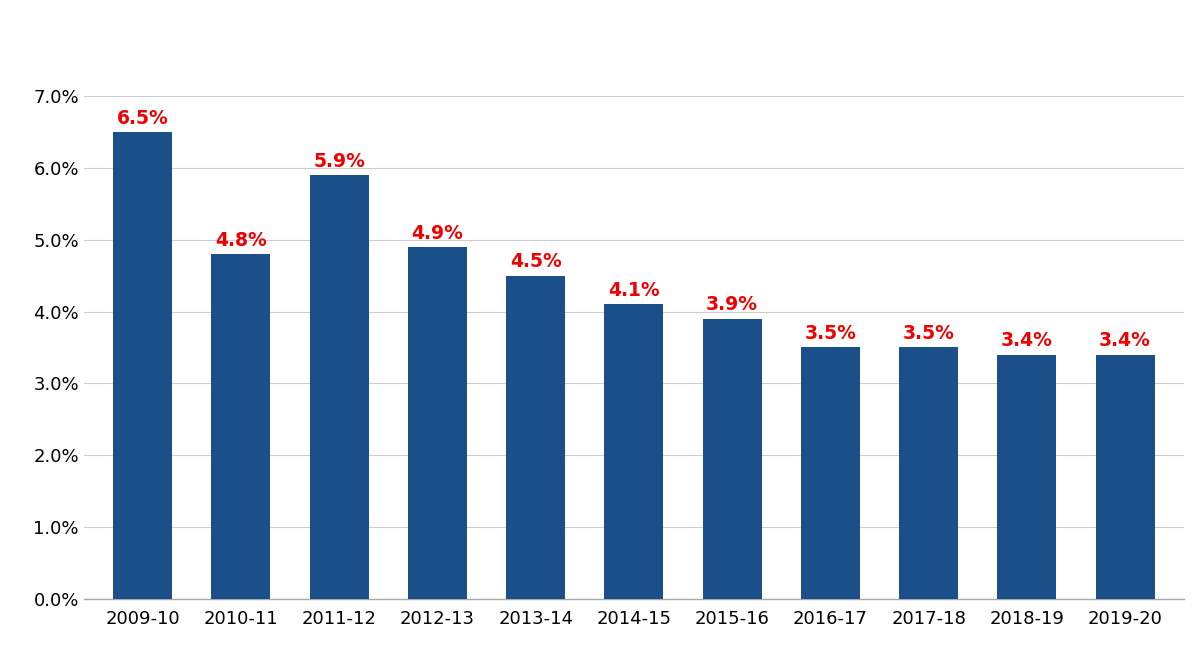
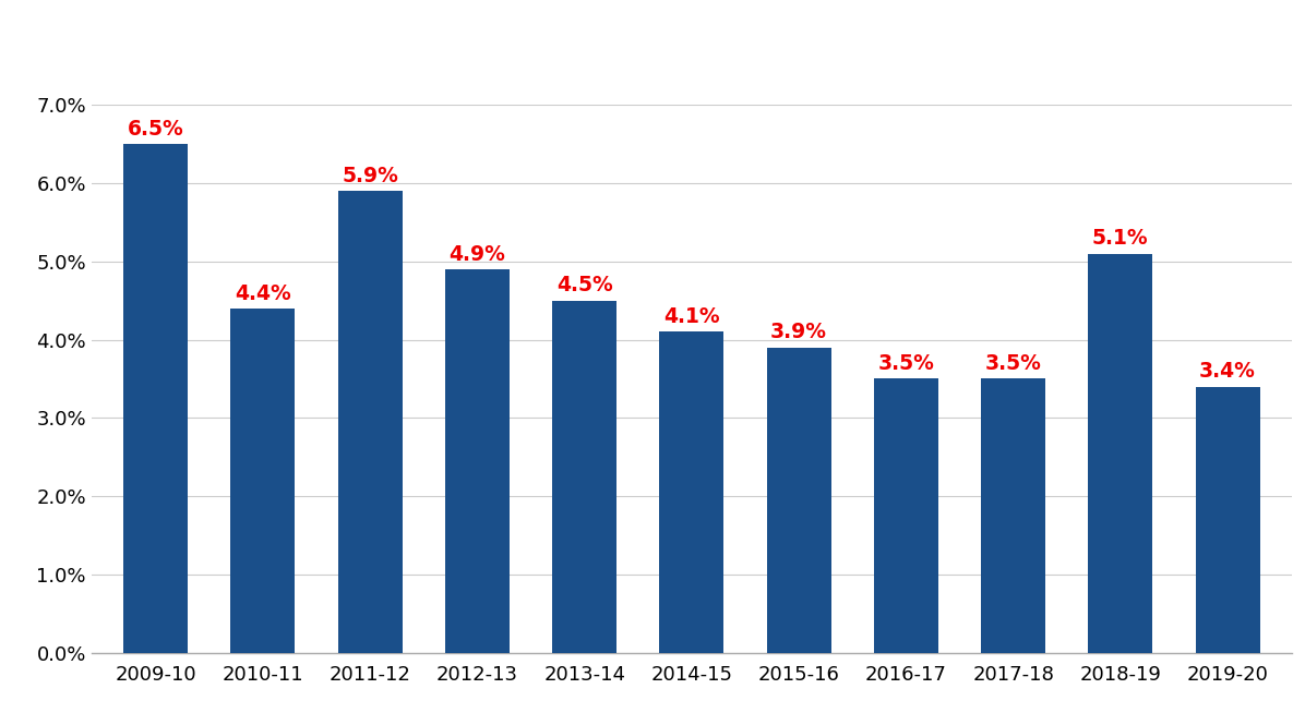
2010-11: 4.8% -> 4.4%
2018-19: 3.4% -> 5.1%
